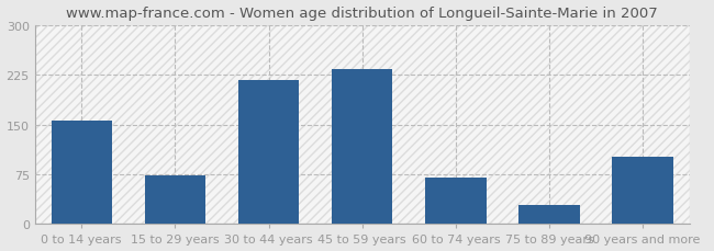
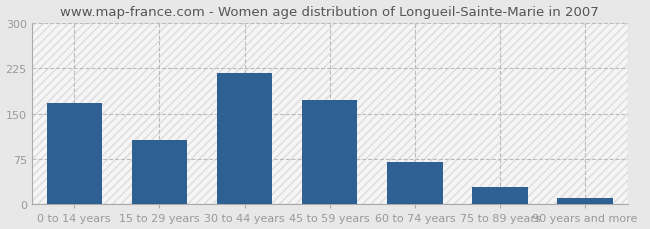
0 to 14 years: 156 -> 168
15 to 29 years: 74 -> 107
45 to 59 years: 234 -> 172
90 years and more: 102 -> 10
